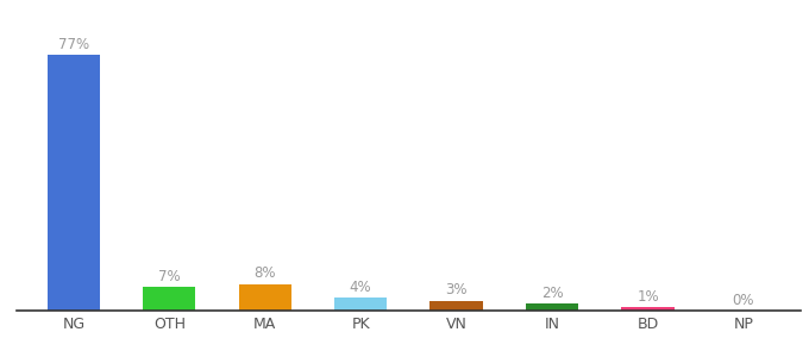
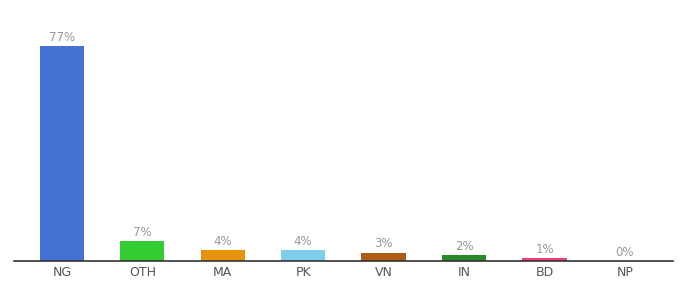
MA: 8% -> 4%
